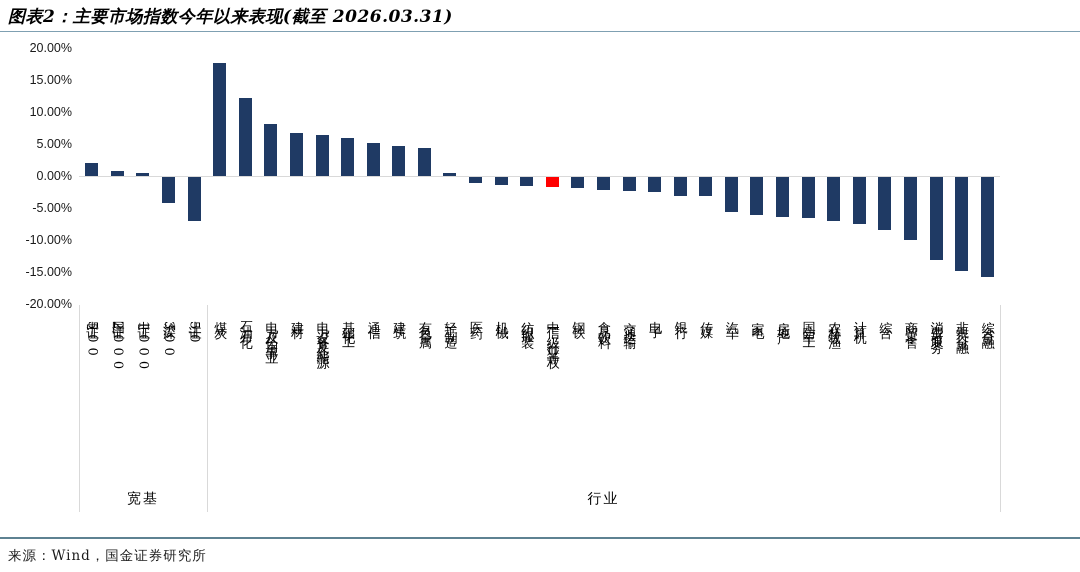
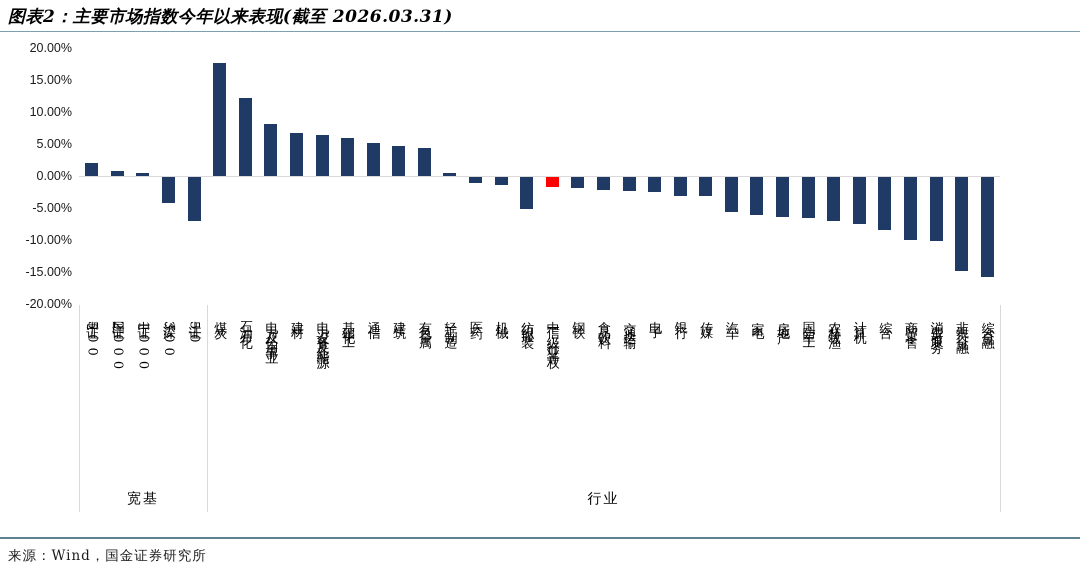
纺织服装: -1% -> -5%
消费者服务: -13% -> -10%
